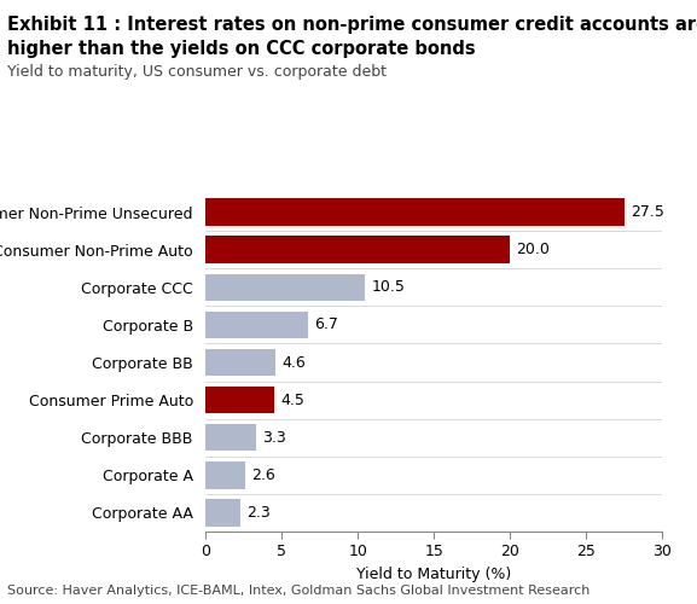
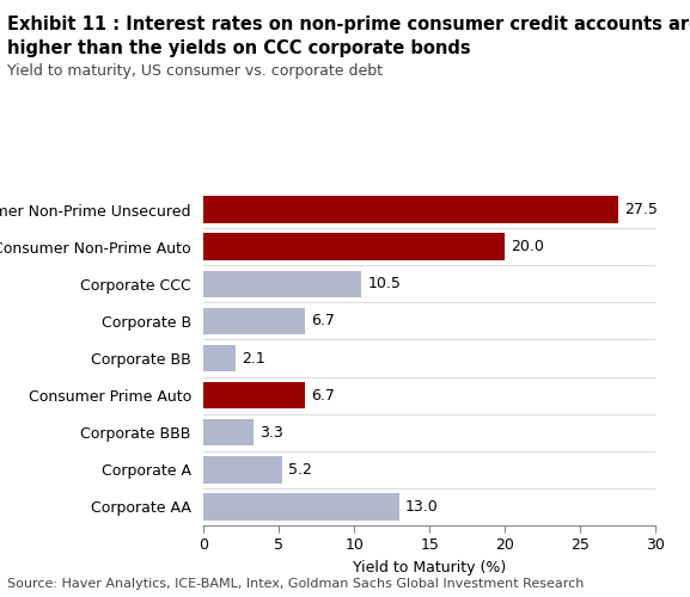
Corporate BB: 4.6 -> 2.1
Consumer Prime Auto: 4.5 -> 6.7
Corporate A: 2.6 -> 5.2
Corporate AA: 2.3 -> 13.0
